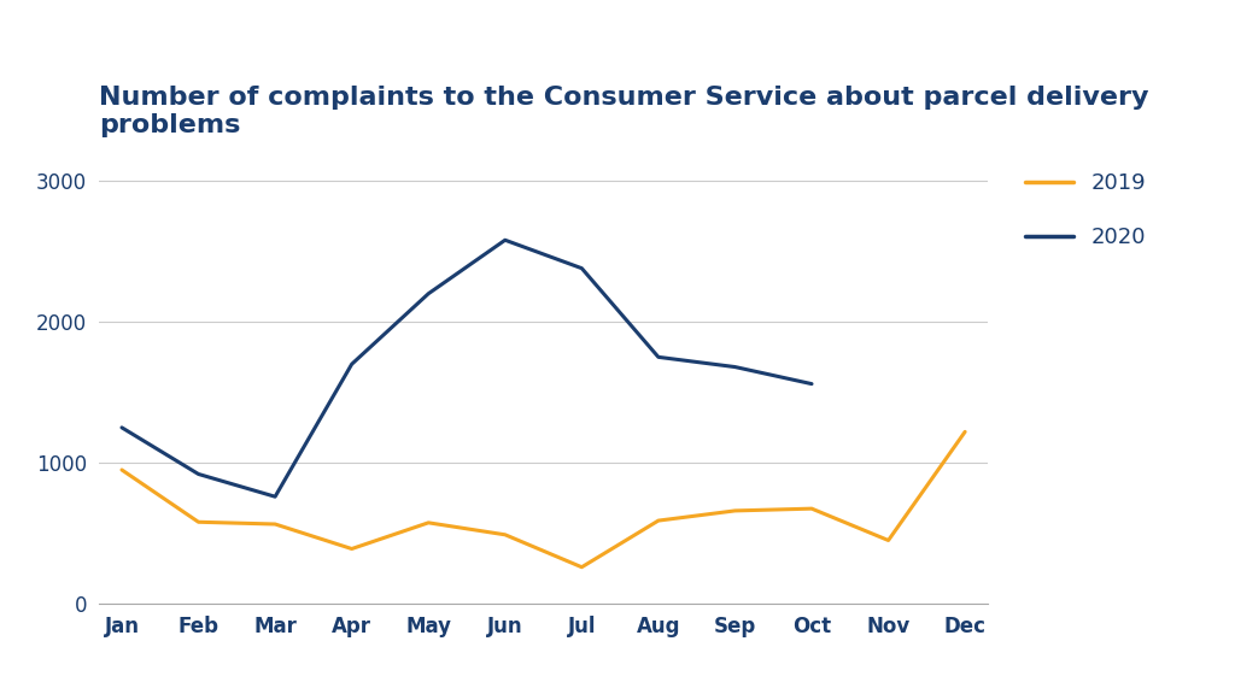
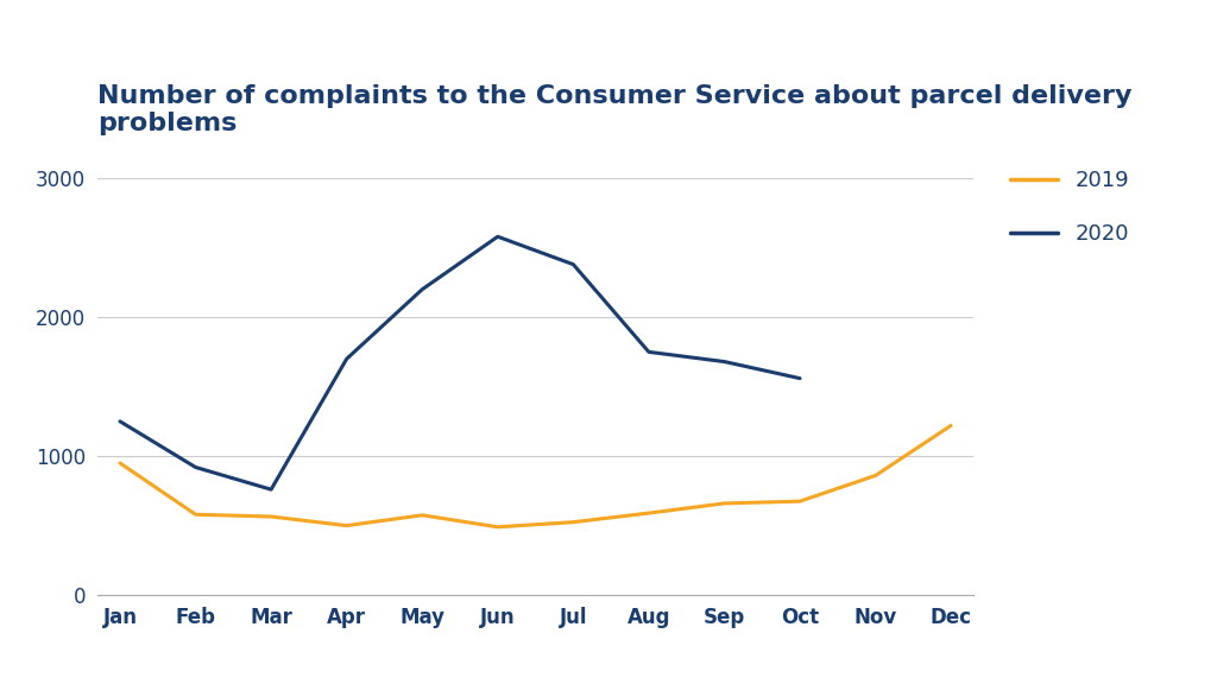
2019/Apr: 390 -> 500
2019/Jul: 260 -> 520
2019/Nov: 450 -> 860
